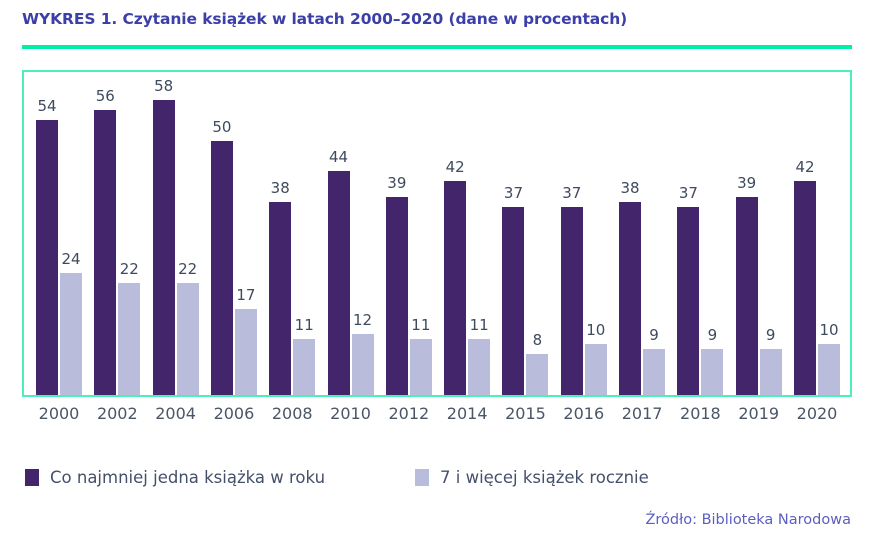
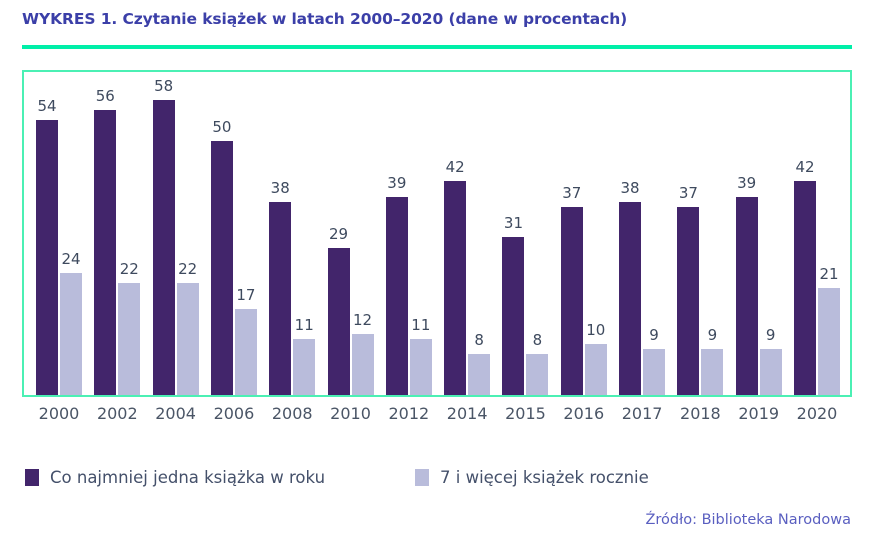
Co najmniej jedna książka w roku/2010: 44 -> 29
7 i więcej książek rocznie/2014: 11 -> 8
Co najmniej jedna książka w roku/2015: 37 -> 31
7 i więcej książek rocznie/2020: 10 -> 21
